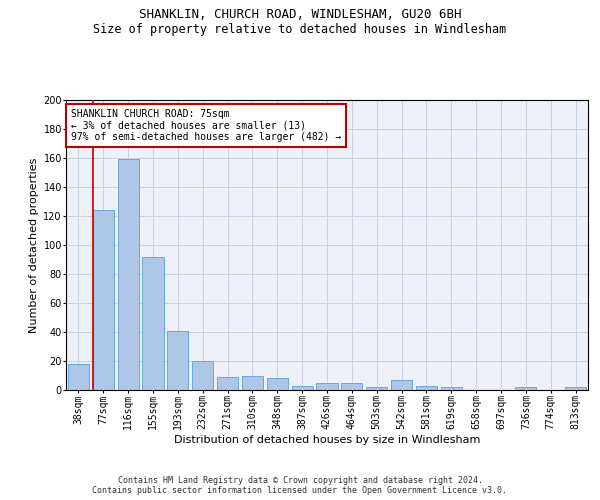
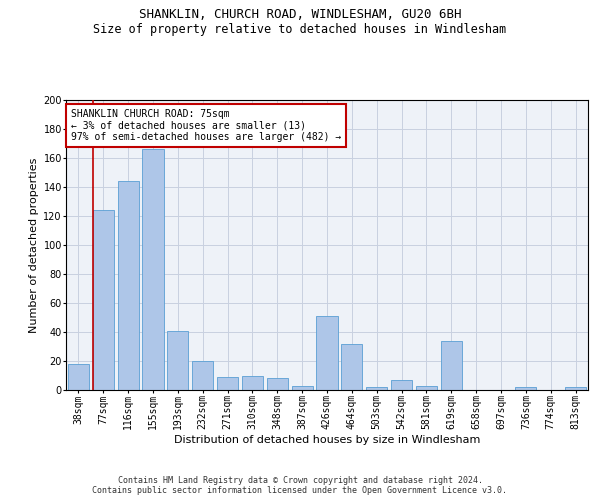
116sqm: 159 -> 144
155sqm: 92 -> 166
426sqm: 5 -> 51
464sqm: 5 -> 32
619sqm: 2 -> 34
